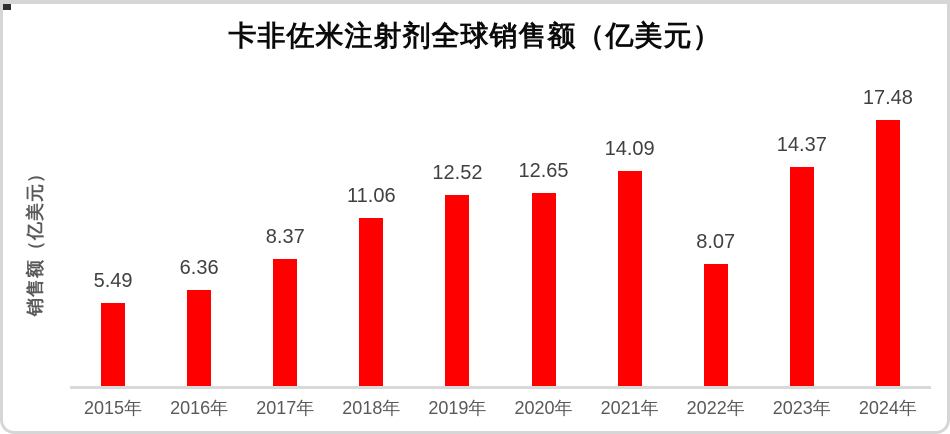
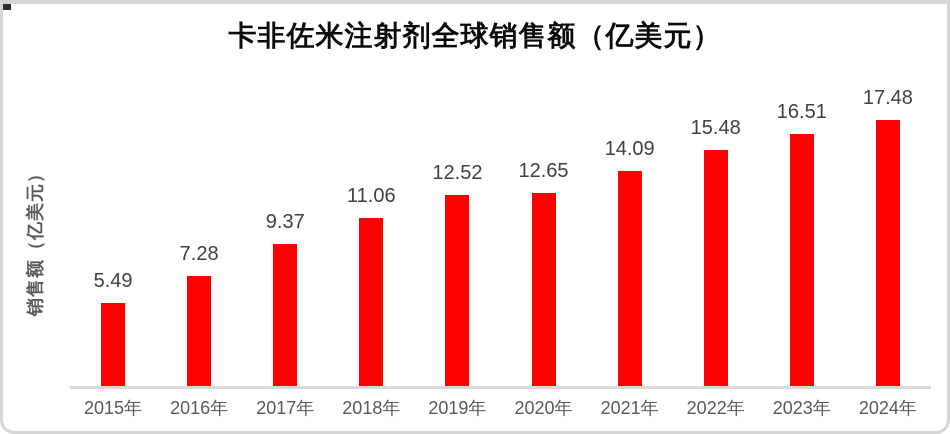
2016年: 6.36 -> 7.28
2017年: 8.37 -> 9.37
2022年: 8.07 -> 15.48
2023年: 14.37 -> 16.51
